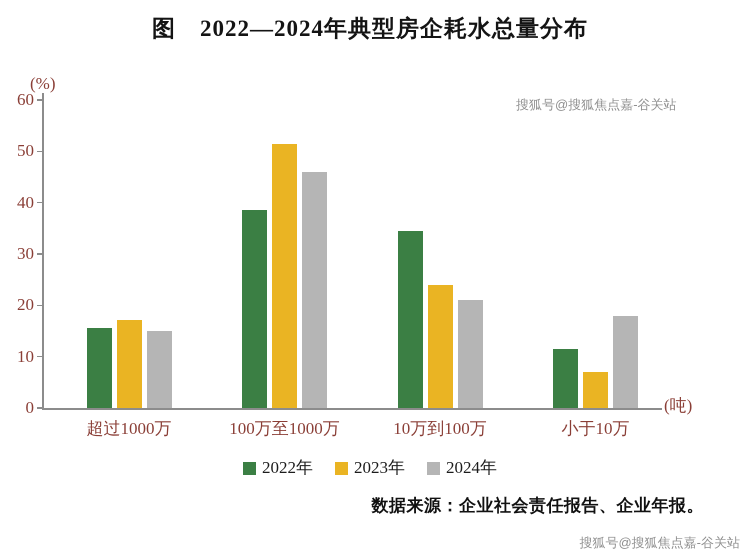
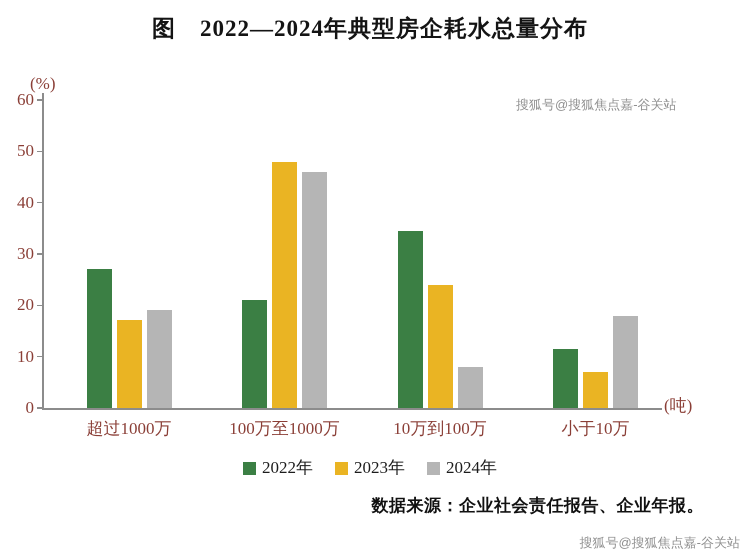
2022年/超过1000万: 16 -> 27
2024年/超过1000万: 15 -> 19
2022年/100万至1000万: 38 -> 21
2023年/100万至1000万: 52 -> 48
2024年/10万到100万: 21 -> 8
